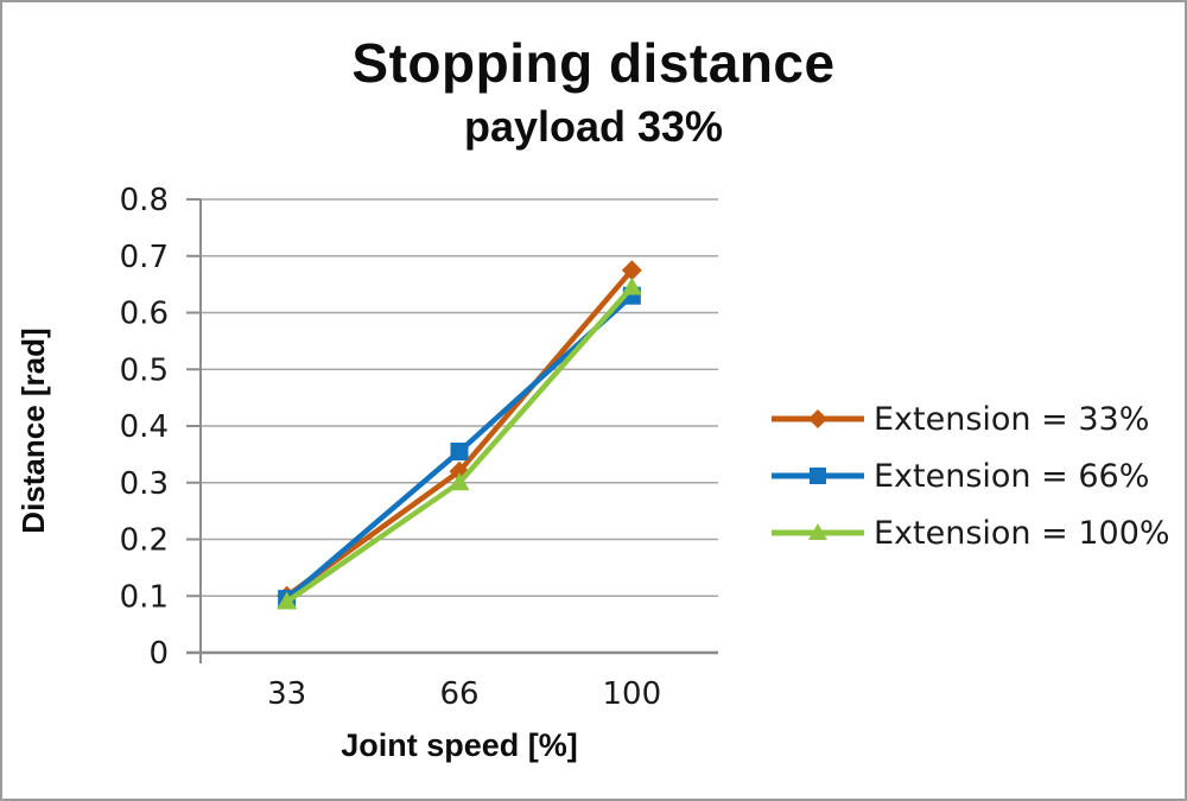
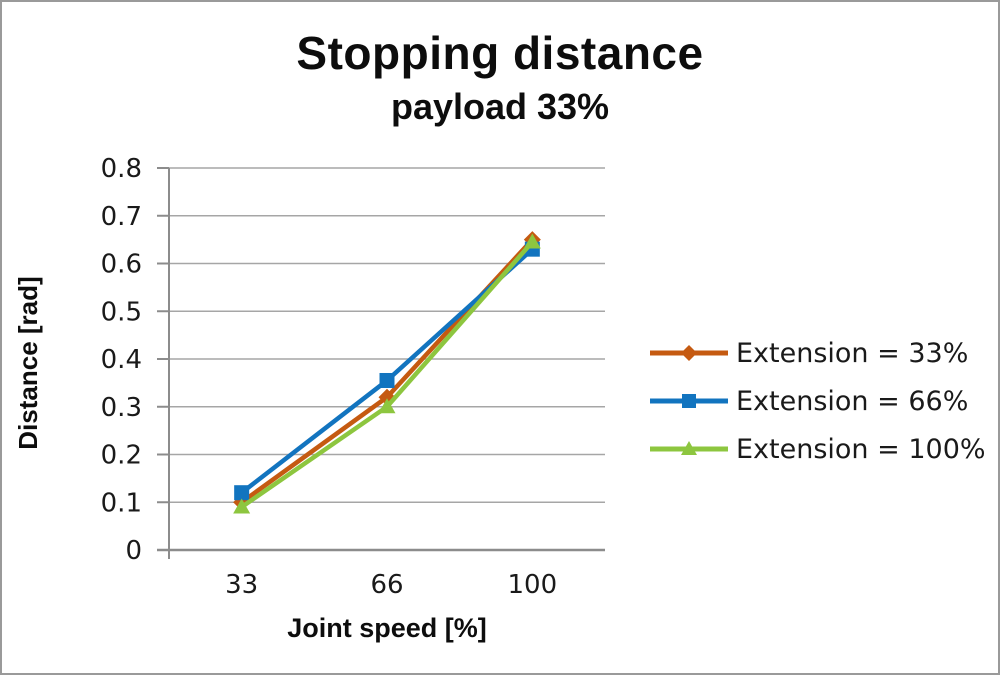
Extension = 66%/33: 0.10 -> 0.12
Extension = 33%/100: 0.68 -> 0.65
